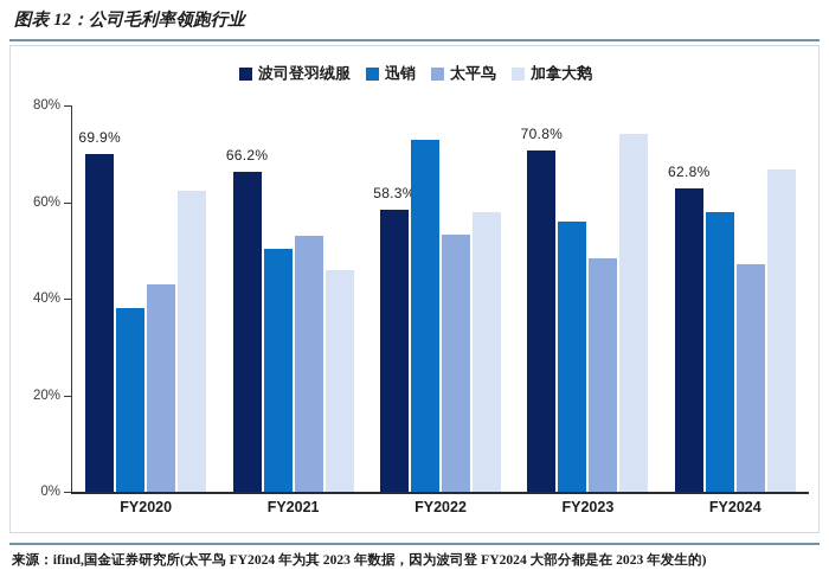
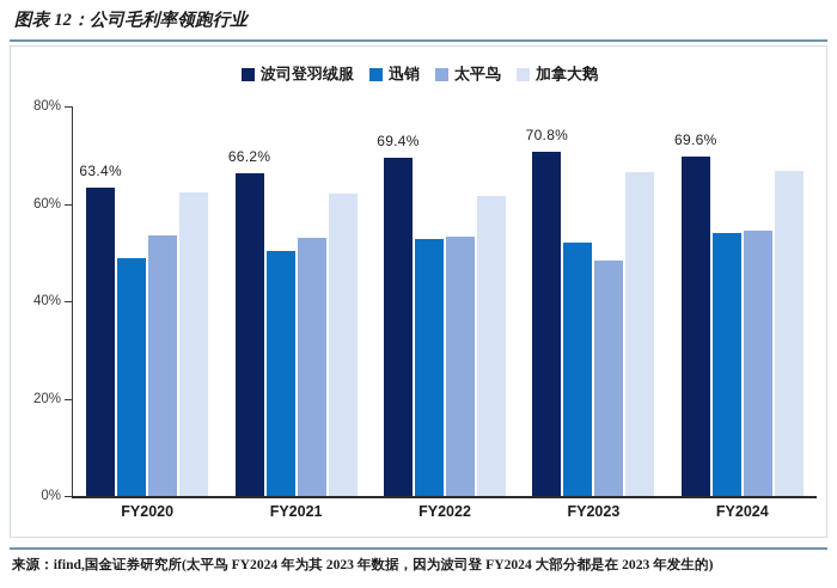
波司登羽绒服/FY2020: 69.9% -> 63.4%
迅销/FY2020: 38% -> 49%
太平鸟/FY2020: 43% -> 53%
加拿大鹅/FY2021: 46% -> 62%
波司登羽绒服/FY2022: 58.3% -> 69.4%
迅销/FY2022: 73% -> 53%
加拿大鹅/FY2022: 58% -> 62%
迅销/FY2023: 56% -> 52%
加拿大鹅/FY2023: 74% -> 67%
波司登羽绒服/FY2024: 62.8% -> 69.6%
迅销/FY2024: 58% -> 54%
太平鸟/FY2024: 47% -> 54%
